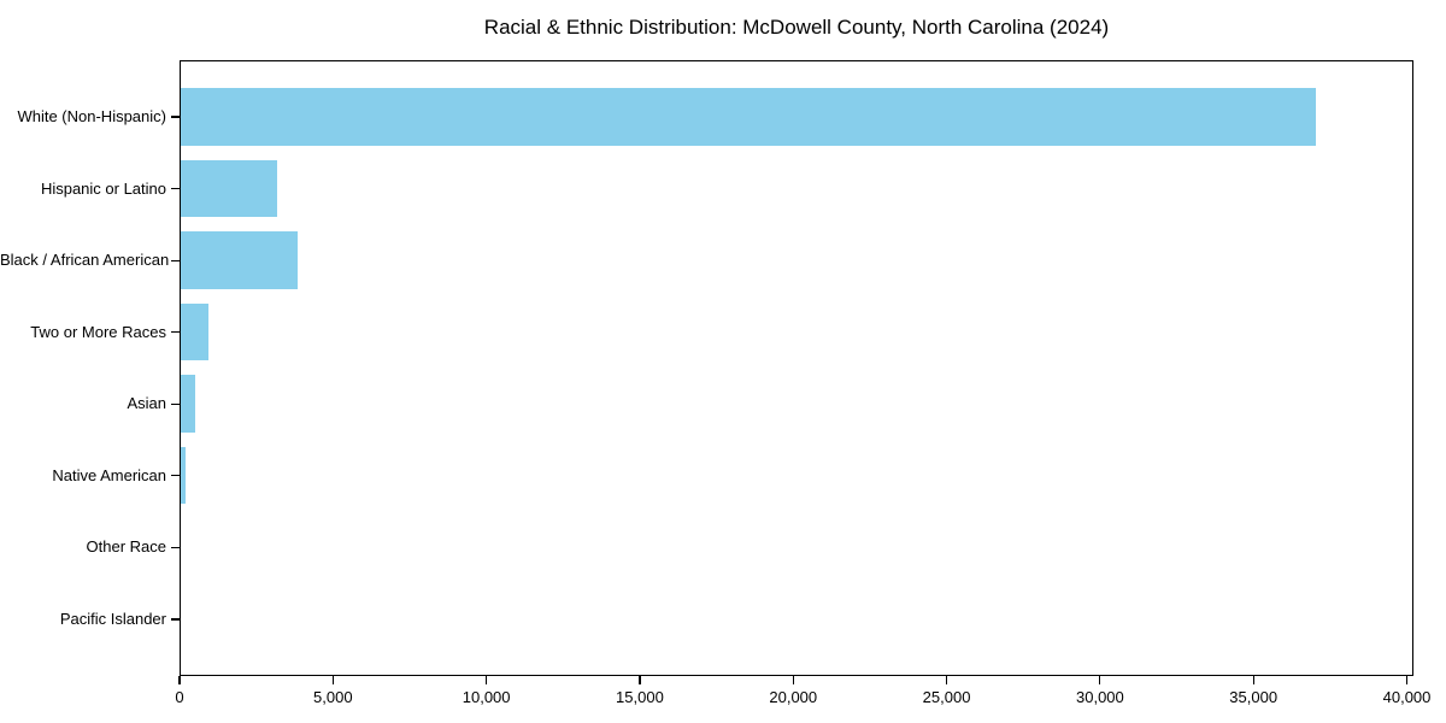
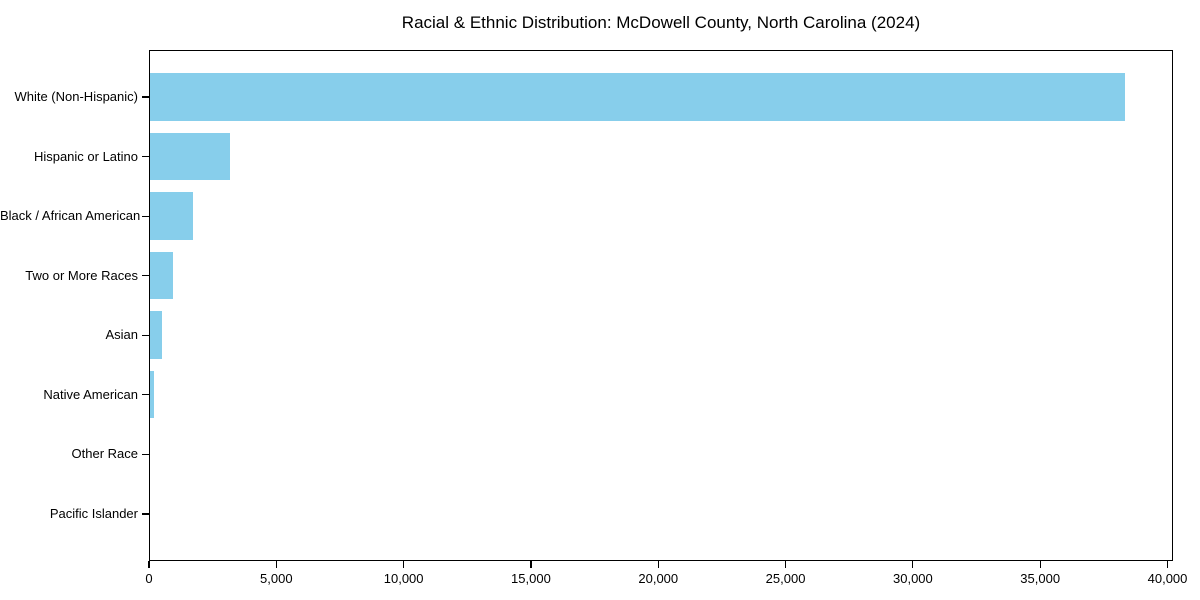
White (Non-Hispanic): 37000 -> 38300
Black / African American: 3800 -> 1700
